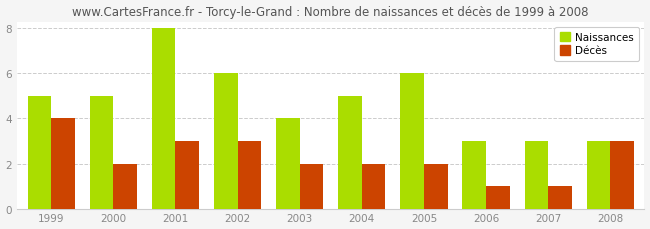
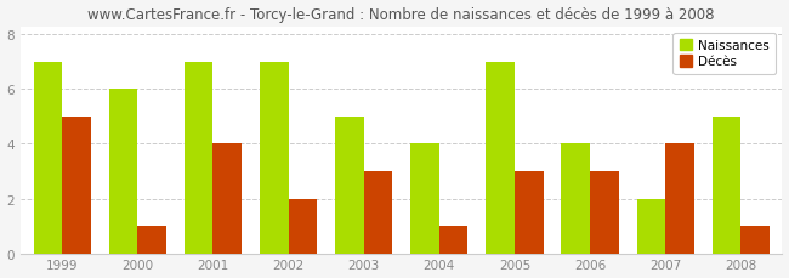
Naissances/1999: 5 -> 7
Décès/1999: 4 -> 5
Naissances/2000: 5 -> 6
Décès/2000: 2 -> 1
Naissances/2001: 8 -> 7
Décès/2001: 3 -> 4
Naissances/2002: 6 -> 7
Décès/2002: 3 -> 2
Naissances/2003: 4 -> 5
Décès/2003: 2 -> 3
Naissances/2004: 5 -> 4
Décès/2004: 2 -> 1
Naissances/2005: 6 -> 7
Décès/2005: 2 -> 3
Naissances/2006: 3 -> 4
Décès/2006: 1 -> 3
Naissances/2007: 3 -> 2
Décès/2007: 1 -> 4
Naissances/2008: 3 -> 5
Décès/2008: 3 -> 1
